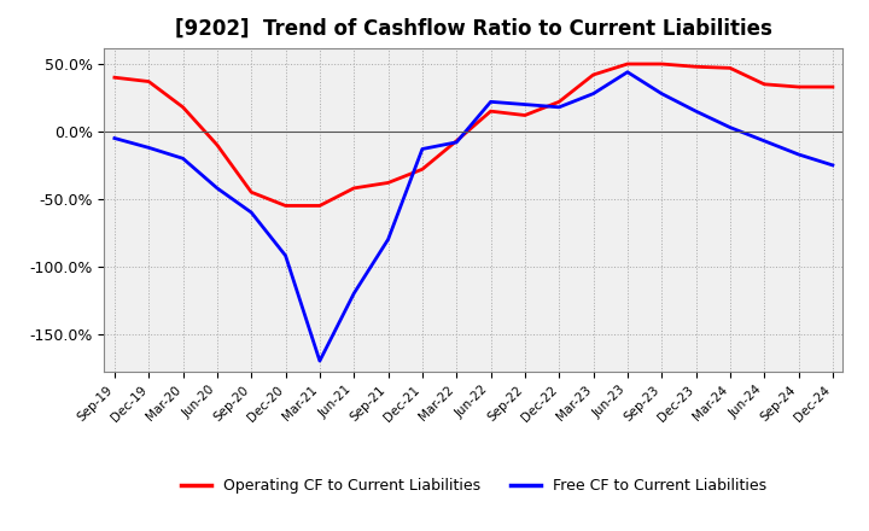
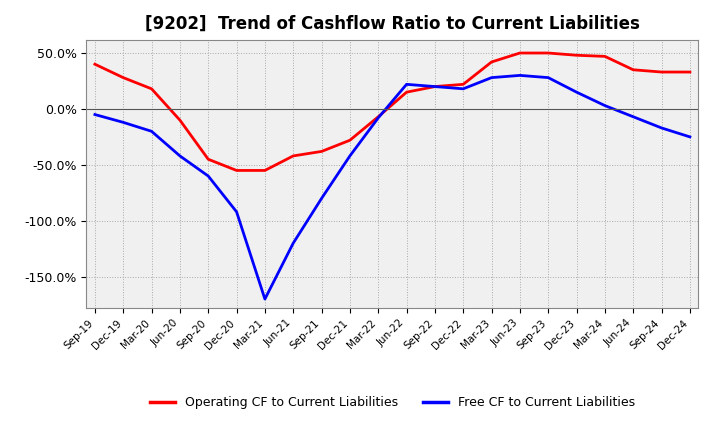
Operating CF to Current Liabilities/Dec-19: 37% -> 28%
Free CF to Current Liabilities/Dec-21: -13% -> -42%
Operating CF to Current Liabilities/Sep-22: 12% -> 20%
Free CF to Current Liabilities/Jun-23: 44% -> 30%
